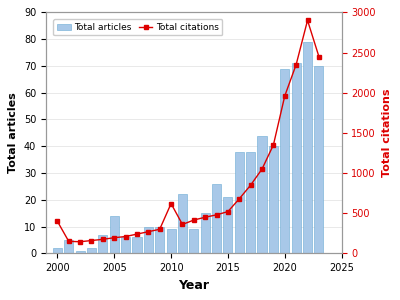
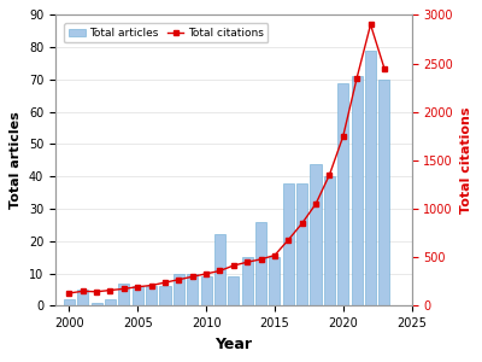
Total citations/2000: 400 -> 130
Total articles/2005: 14 -> 6
Total citations/2010: 620 -> 330
Total articles/2015: 21 -> 15
Total citations/2020: 1960 -> 1750
